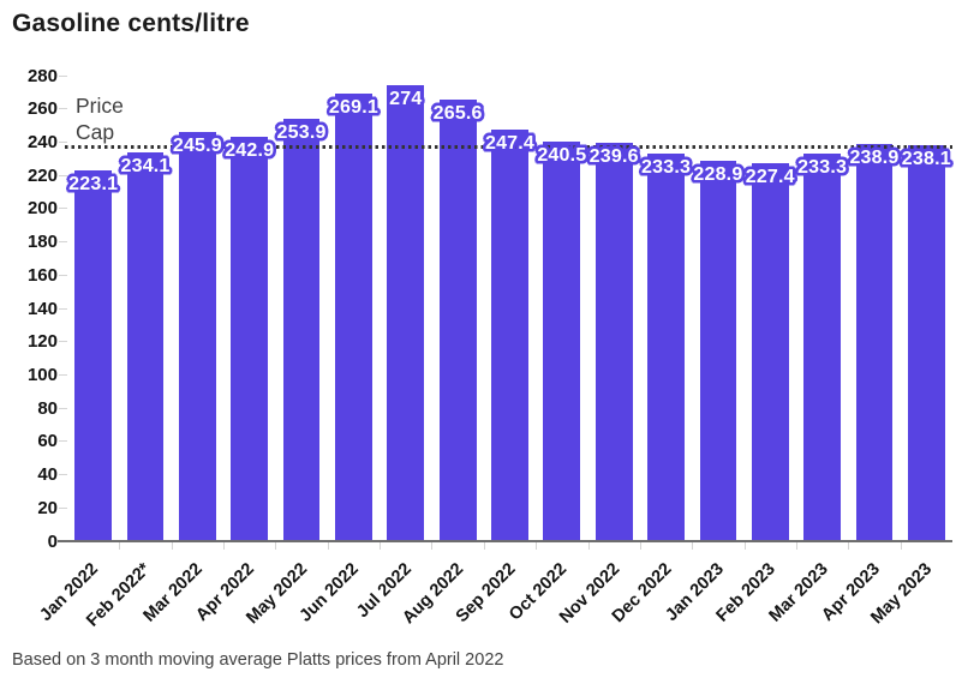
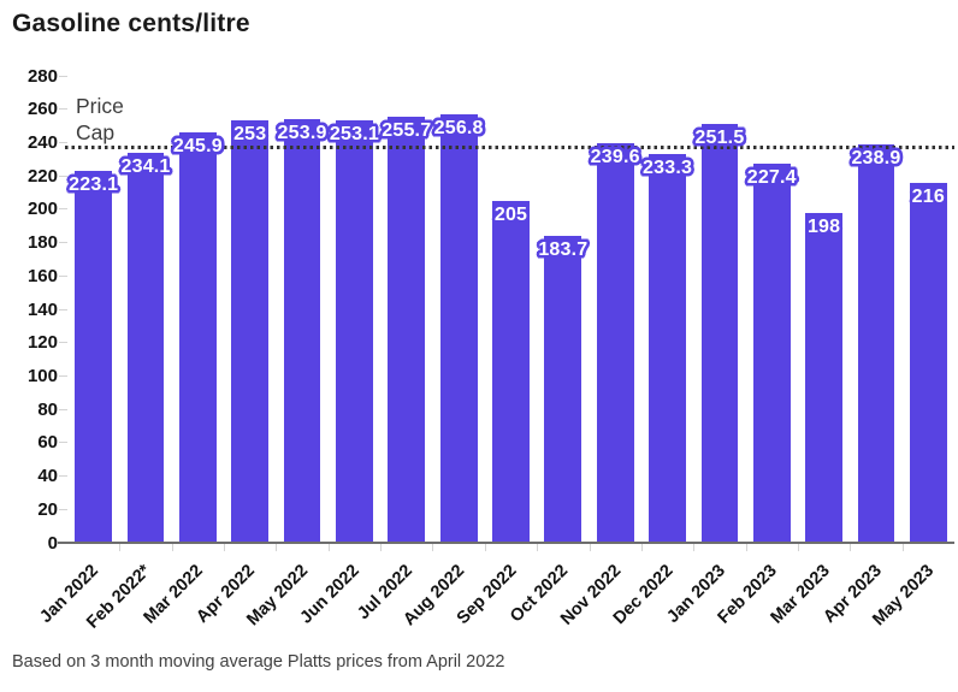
Apr 2022: 242.9 -> 253
Jun 2022: 269.1 -> 253.1
Jul 2022: 274 -> 255.7
Aug 2022: 265.6 -> 256.8
Sep 2022: 247.4 -> 205
Oct 2022: 240.5 -> 183.7
Jan 2023: 228.9 -> 251.5
Mar 2023: 233.3 -> 198
May 2023: 238.1 -> 216
